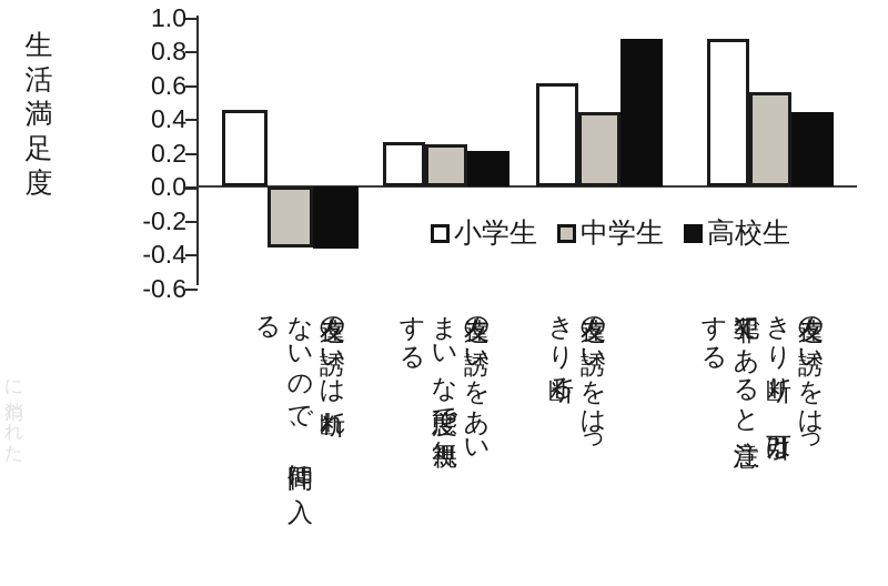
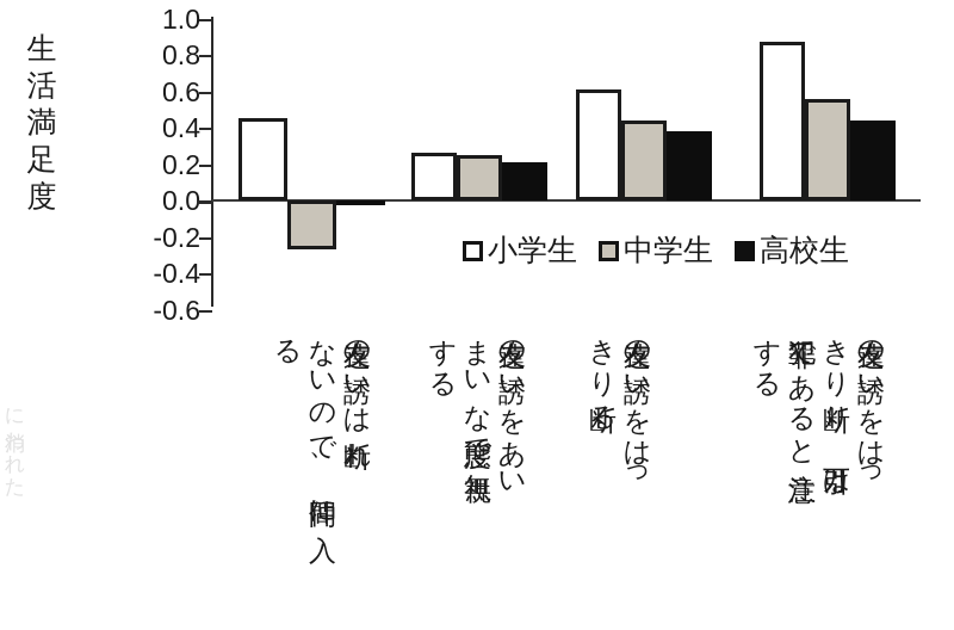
中学生/友達の誘いは断れないので、仲間に入る: -0.36 -> -0.27
高校生/友達の誘いは断れないので、仲間に入る: -0.37 -> -0.02
高校生/友達の誘いをはっきり断る: 0.87 -> 0.38
